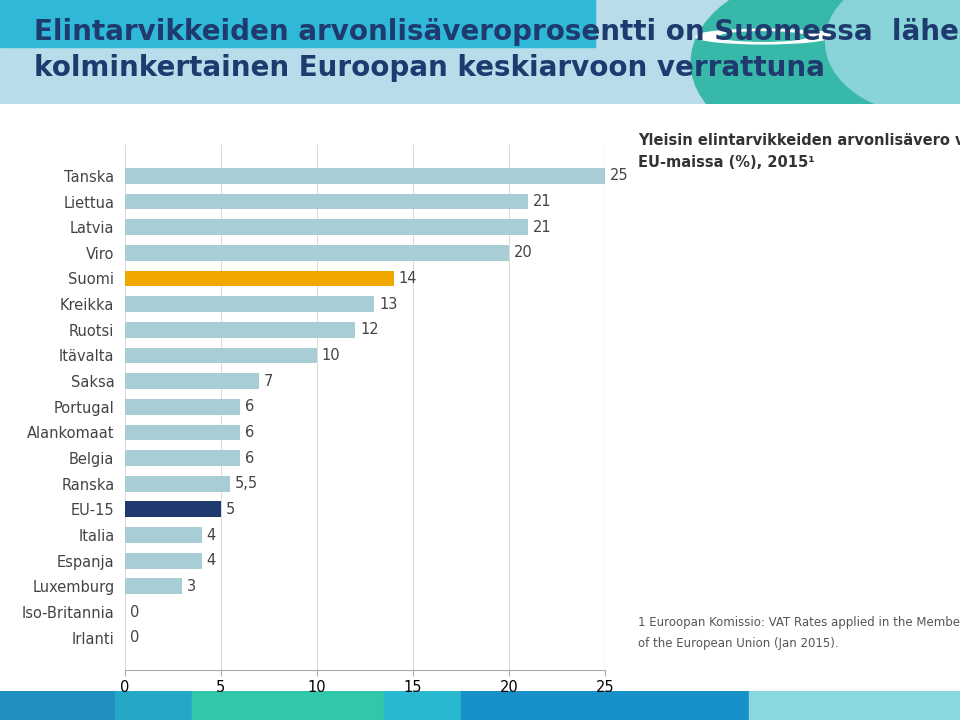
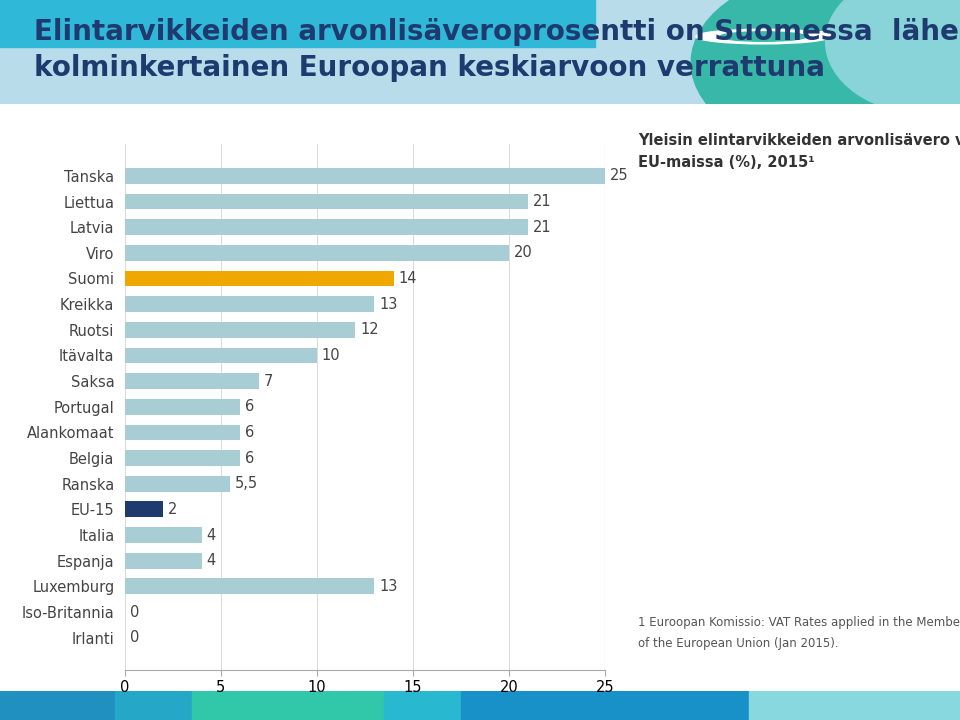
EU-15: 5 -> 2
Luxemburg: 3 -> 13
